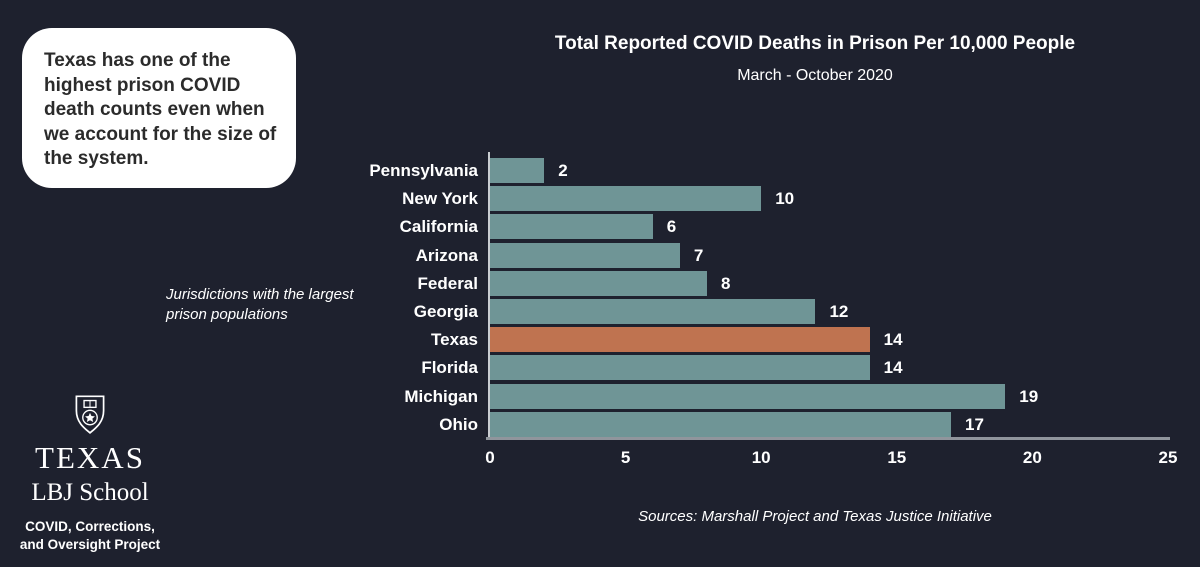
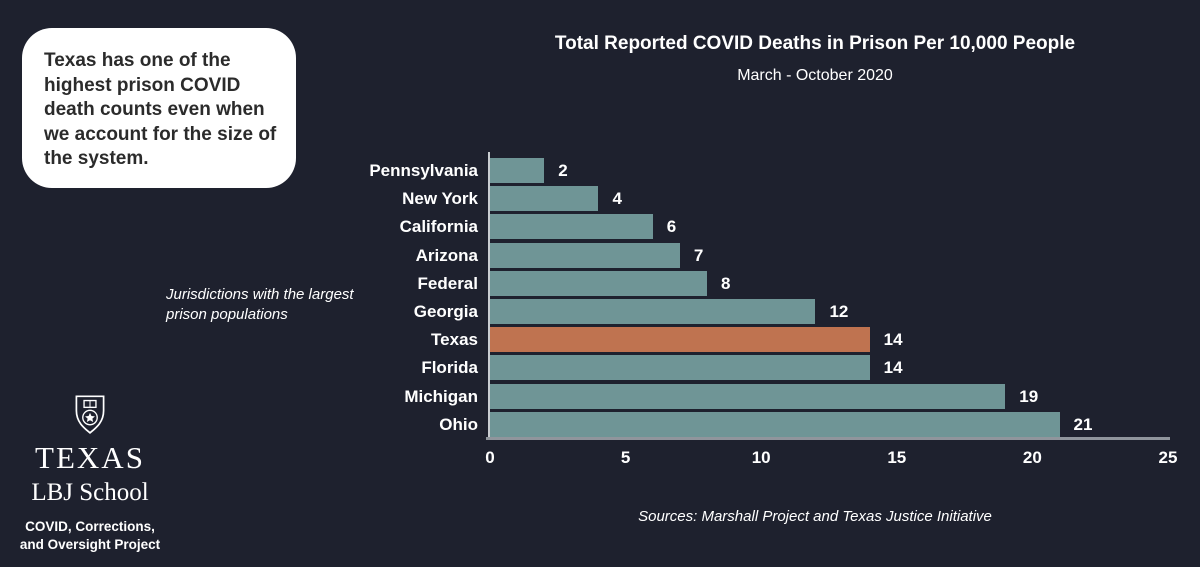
New York: 10 -> 4
Ohio: 17 -> 21
